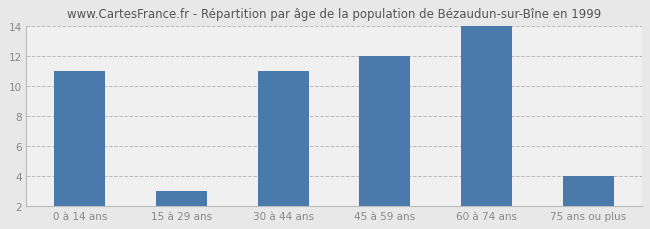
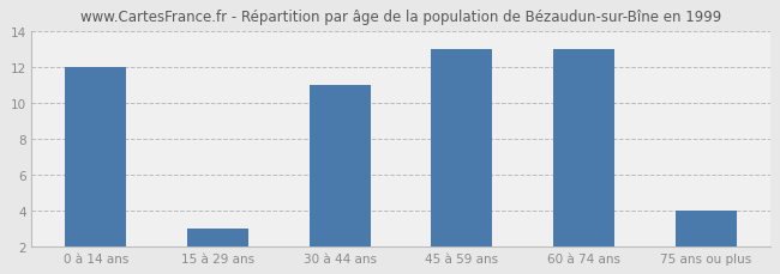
0 à 14 ans: 11 -> 12
45 à 59 ans: 12 -> 13
60 à 74 ans: 14 -> 13
